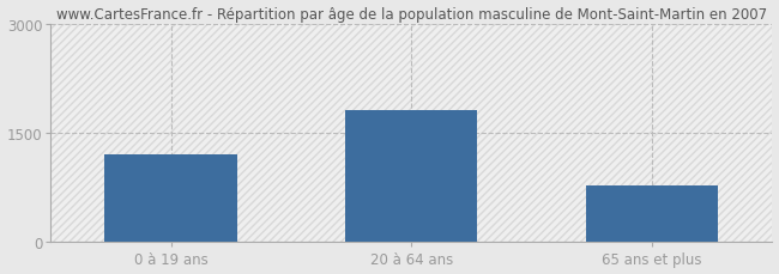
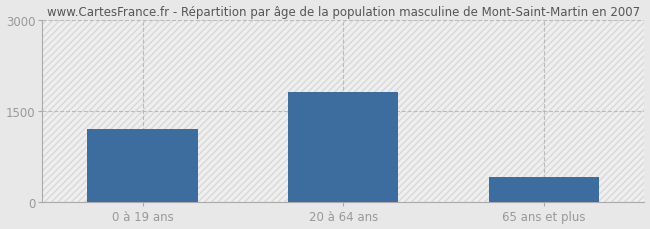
65 ans et plus: 780 -> 420
